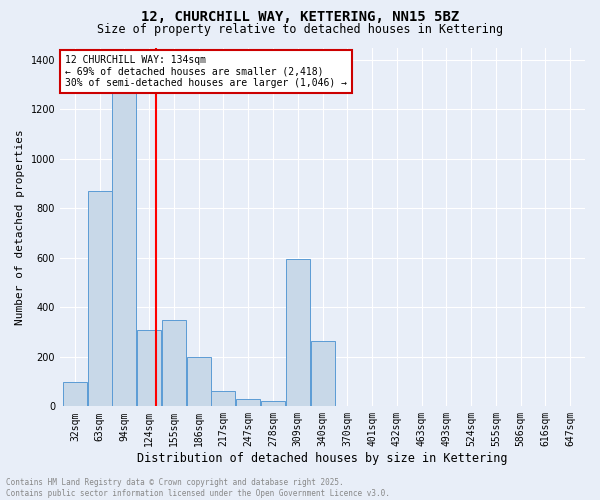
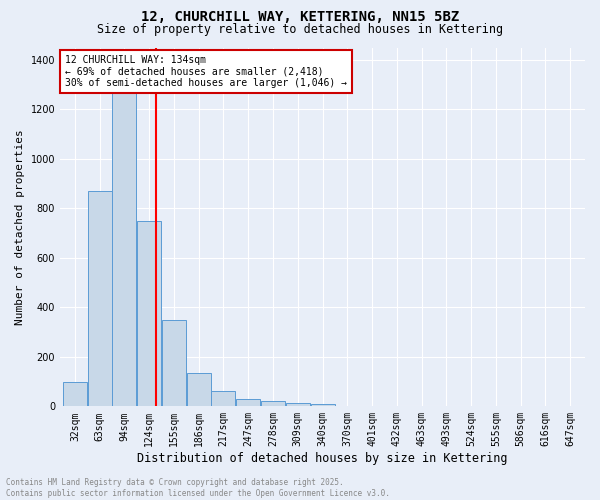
124sqm: 310 -> 750
186sqm: 200 -> 135
309sqm: 595 -> 15
340sqm: 265 -> 10
